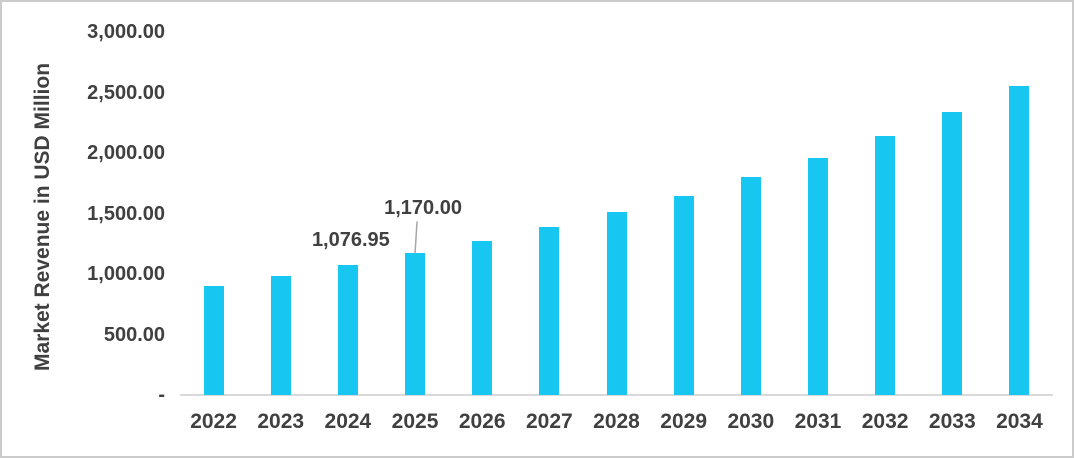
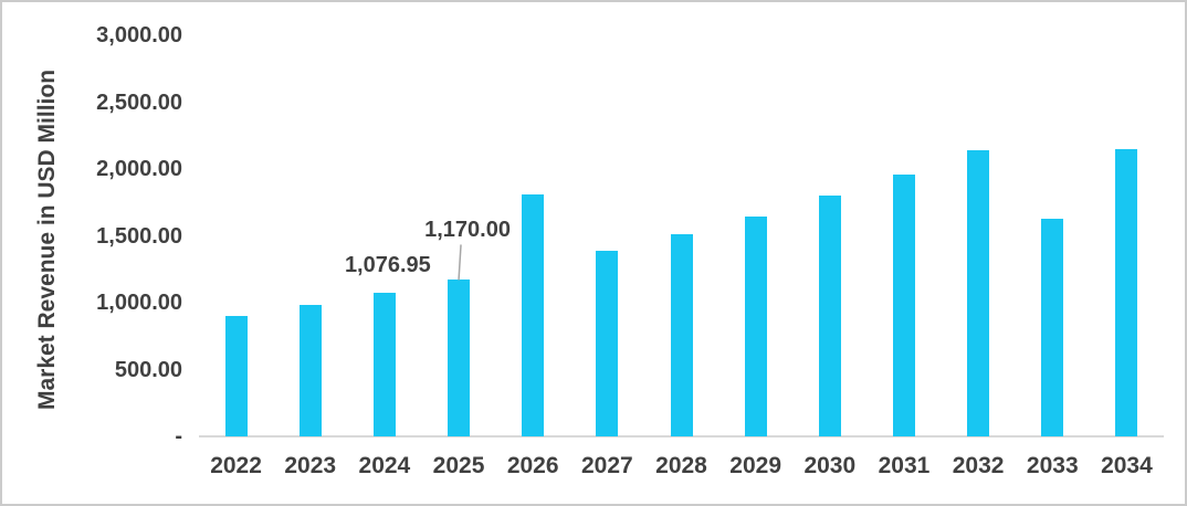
2026: 1270 -> 1810
2033: 2340 -> 1630
2034: 2550 -> 2150
